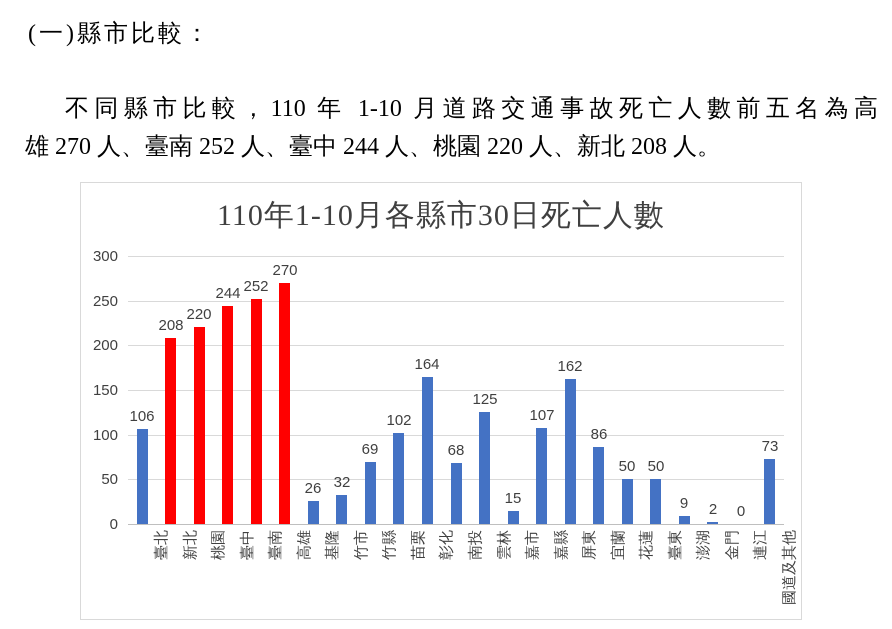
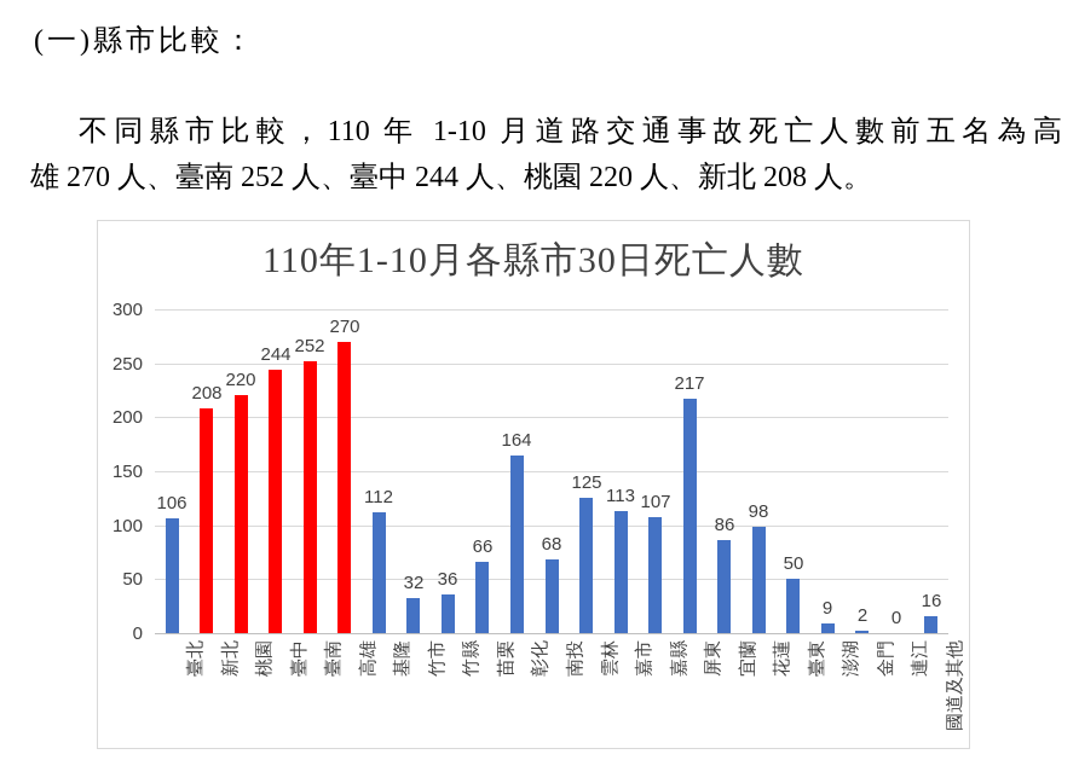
基隆: 26 -> 112
竹縣: 69 -> 36
苗栗: 102 -> 66
嘉市: 15 -> 113
屏東: 162 -> 217
花蓮: 50 -> 98
國道及其他: 73 -> 16
